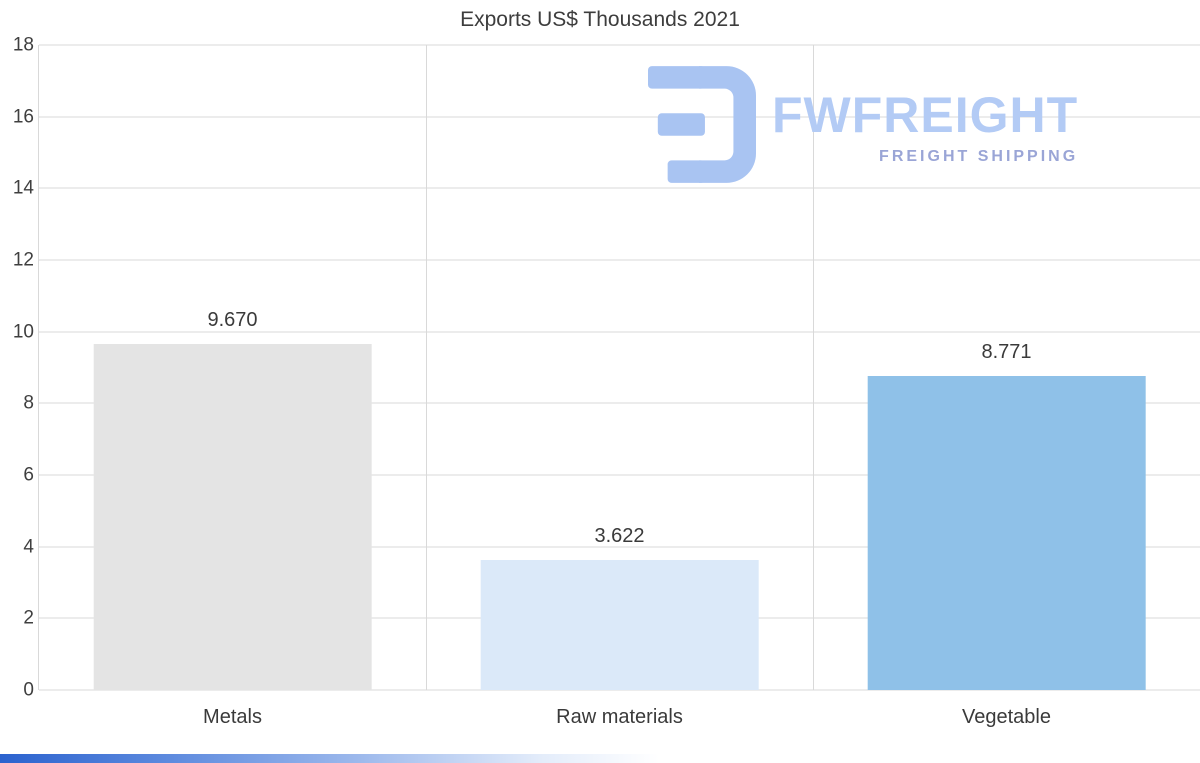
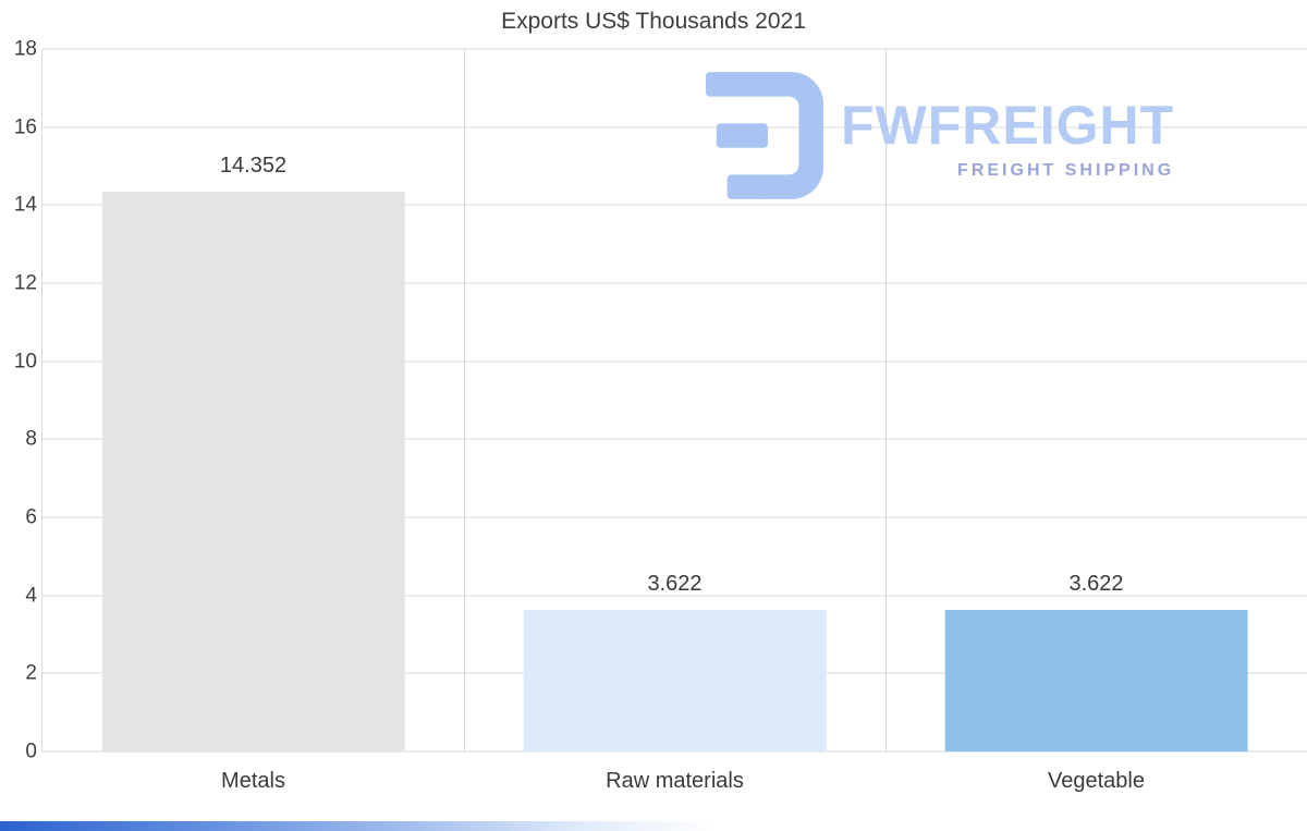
Metals: 9.670 -> 14.352
Vegetable: 8.771 -> 3.622
